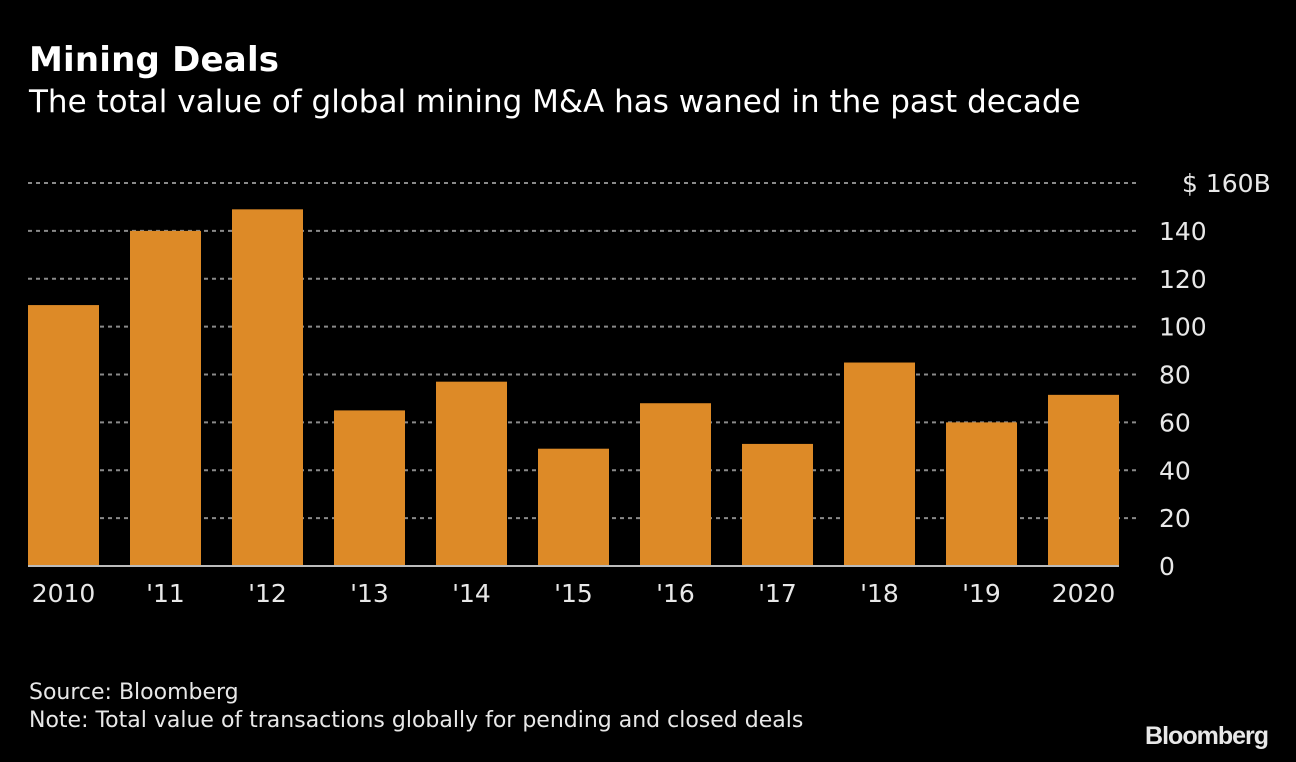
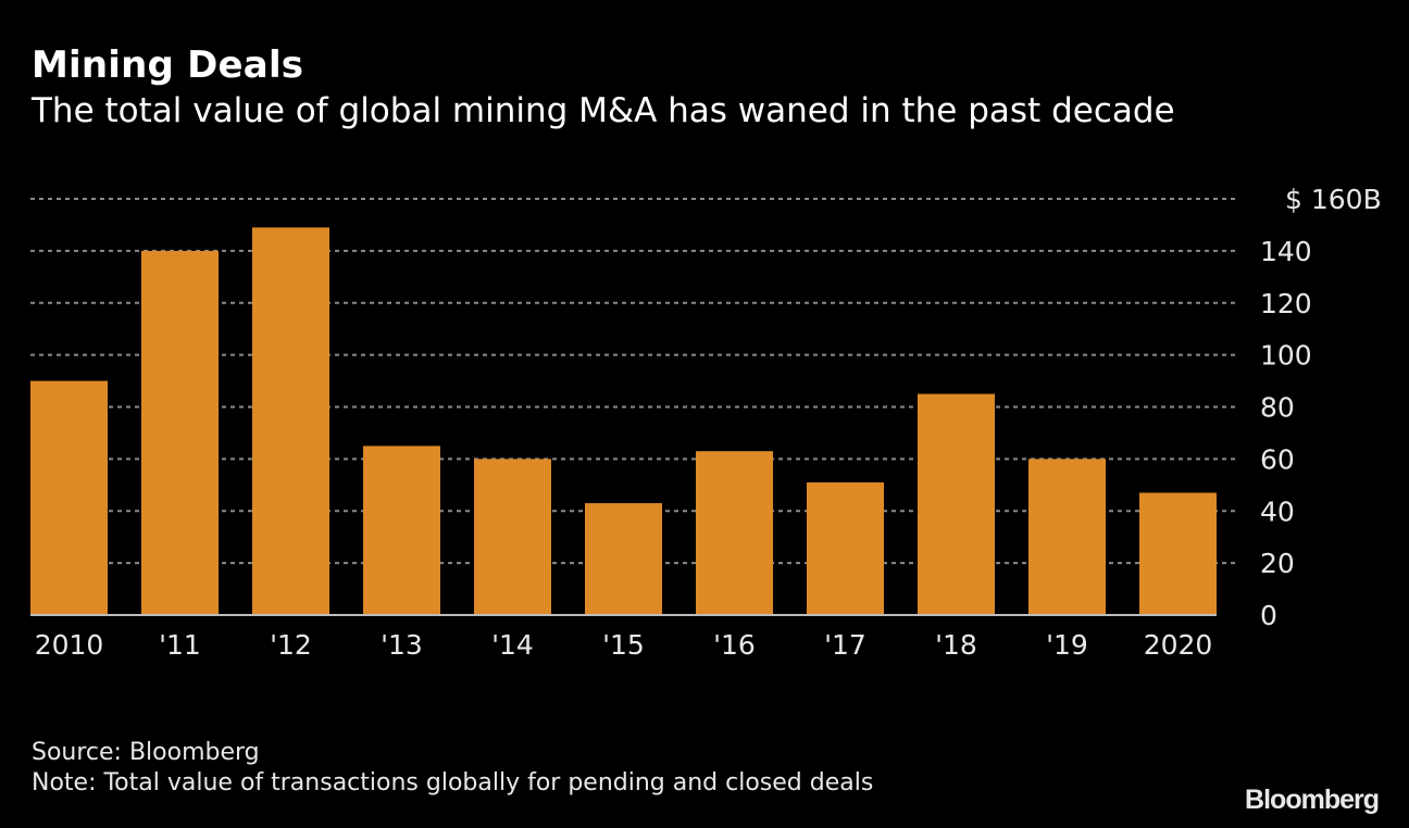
2010: 109 -> 90
'14: 77 -> 60
'15: 49 -> 43
'16: 68 -> 63
2020: 72 -> 47
